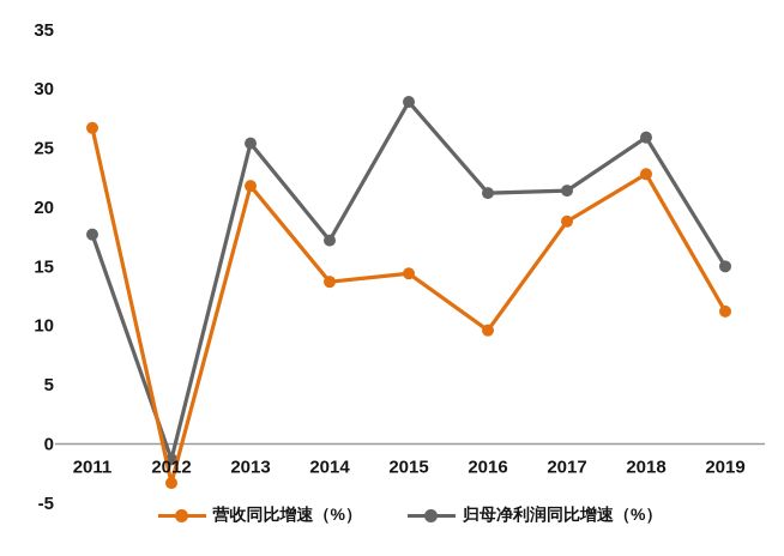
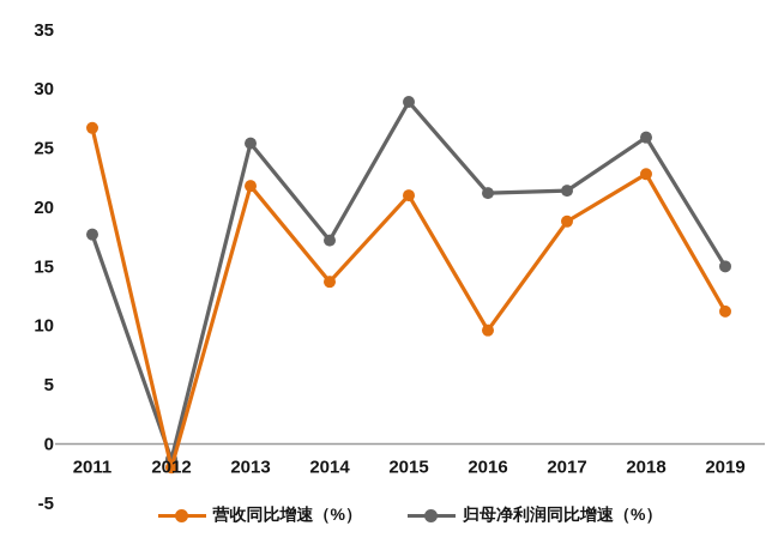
营收同比增速（%）/2012: -3 -> -2
营收同比增速（%）/2015: 14 -> 21
